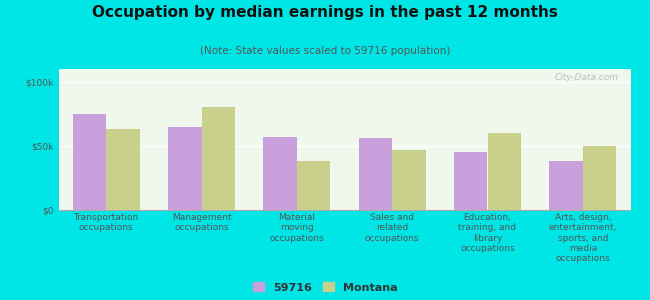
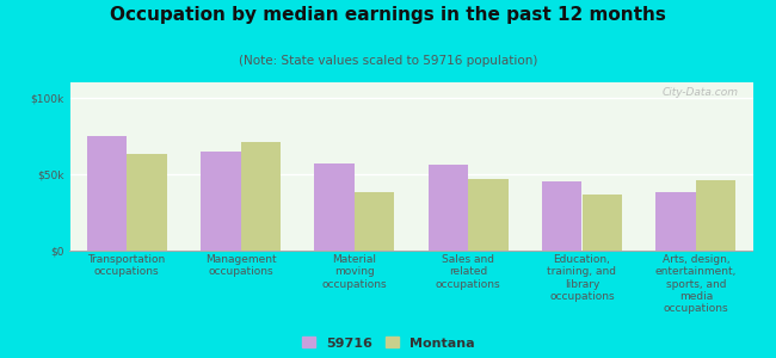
Montana/Management occupations: $80k -> $71k
Montana/Education, training, and library occupations: $60k -> $37k
Montana/Arts, design, entertainment, sports, and media occupations: $50k -> $46k
